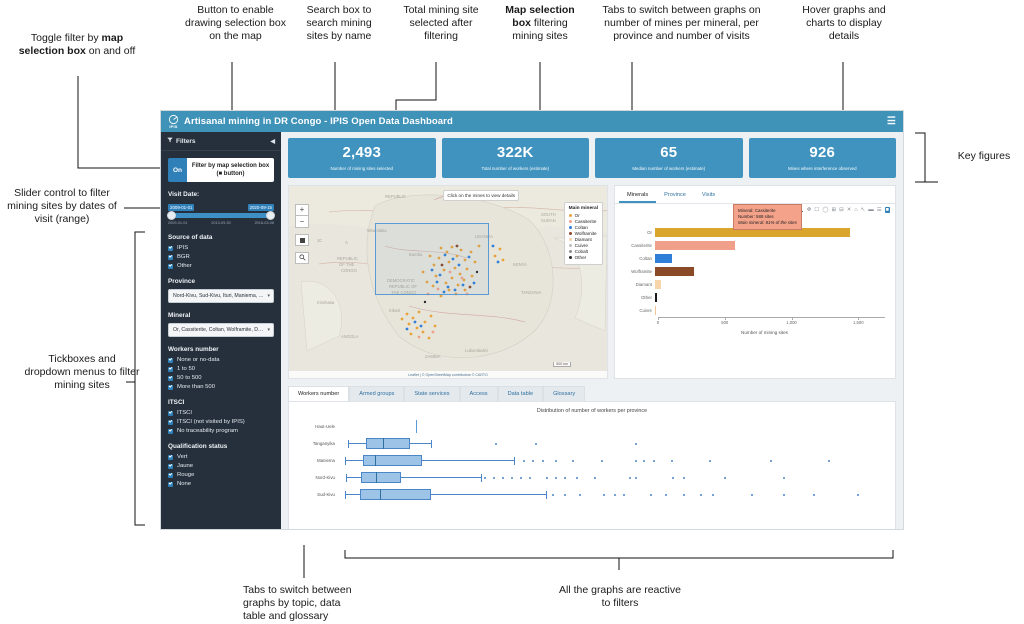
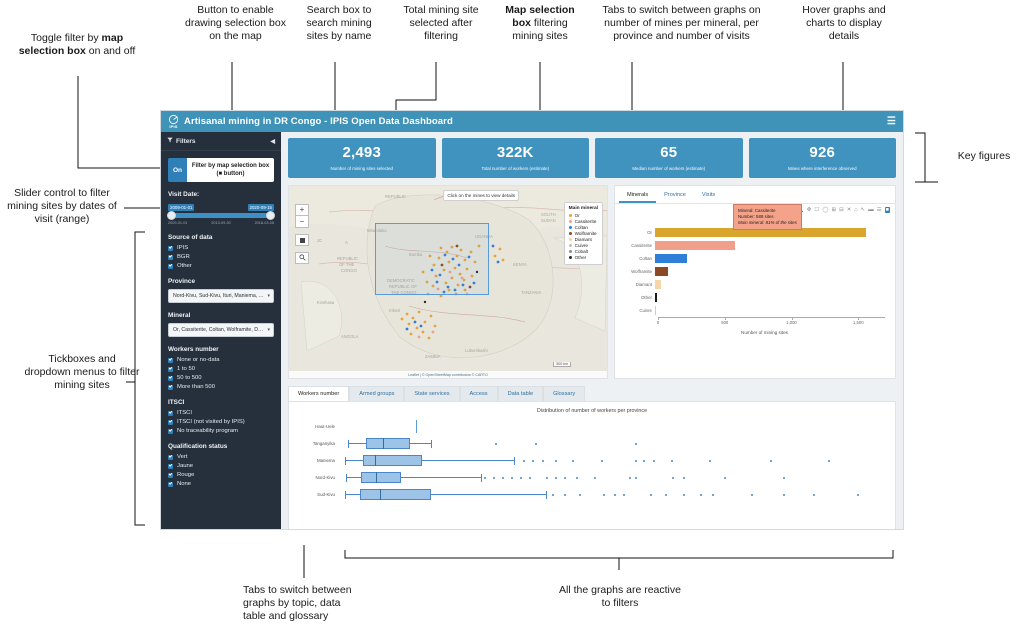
Or: 1440 -> 1560
Coltan: 130 -> 240
Wolframite: 290 -> 100
